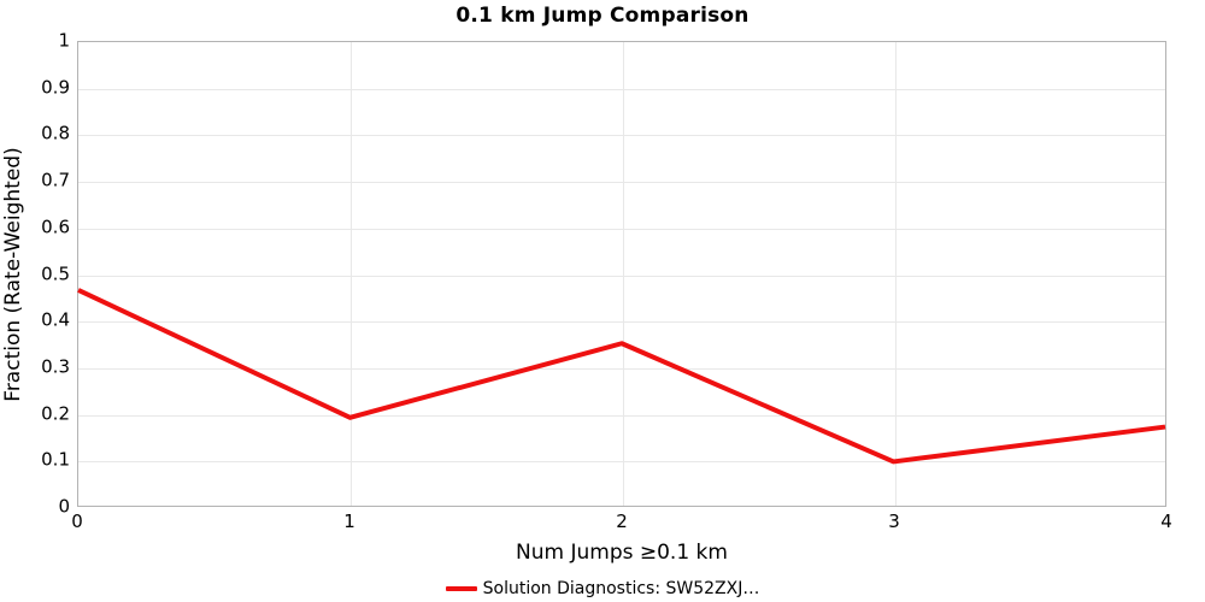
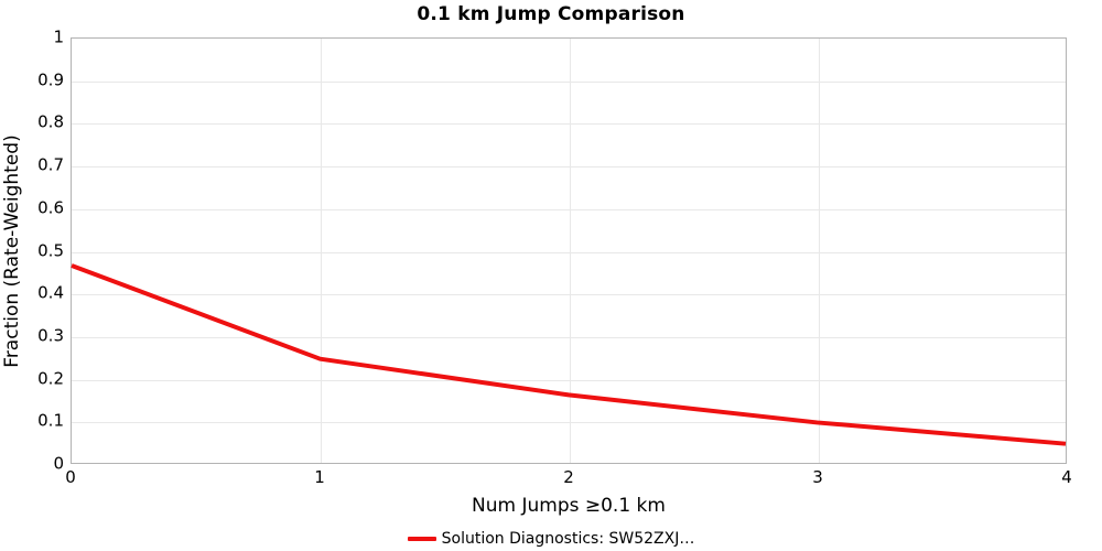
1: 0.19 -> 0.24
2: 0.35 -> 0.16
4: 0.17 -> 0.04
